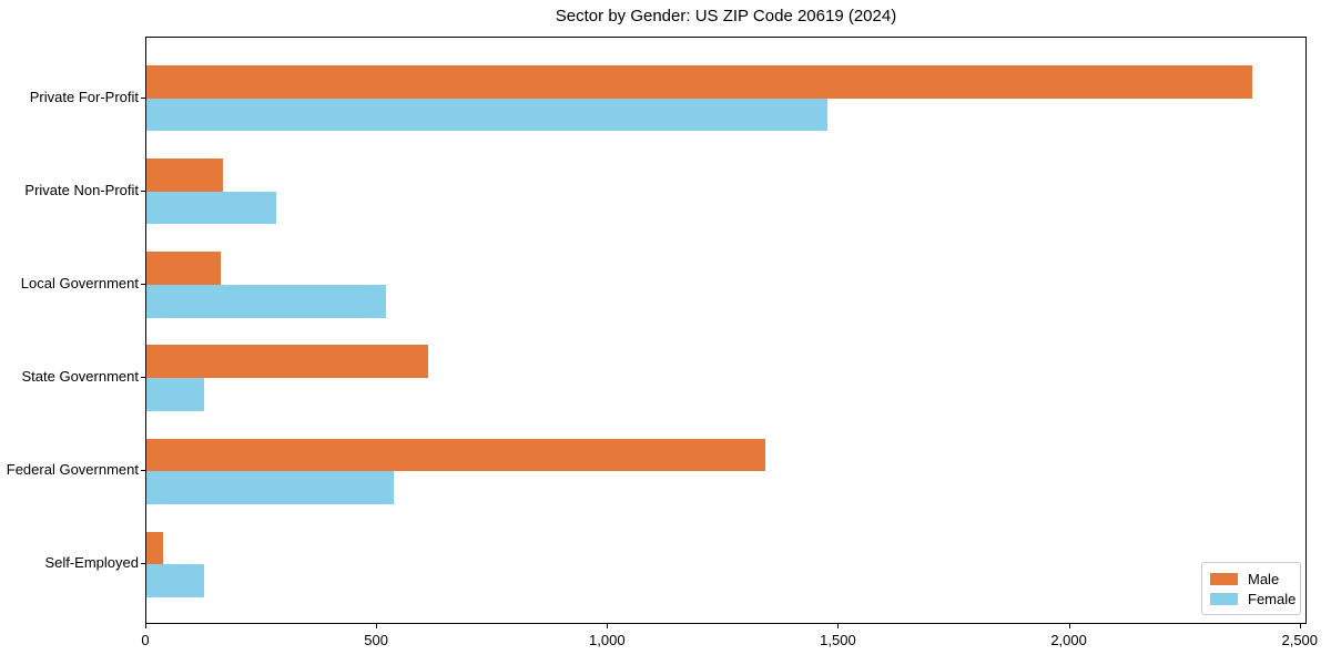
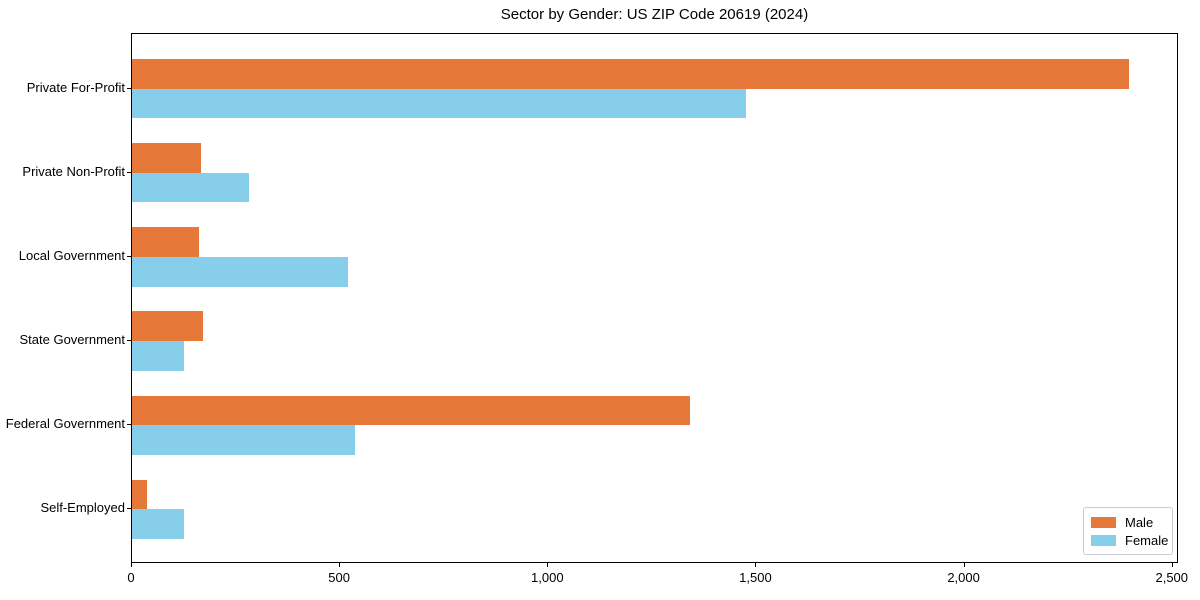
Male/State Government: 610 -> 170
